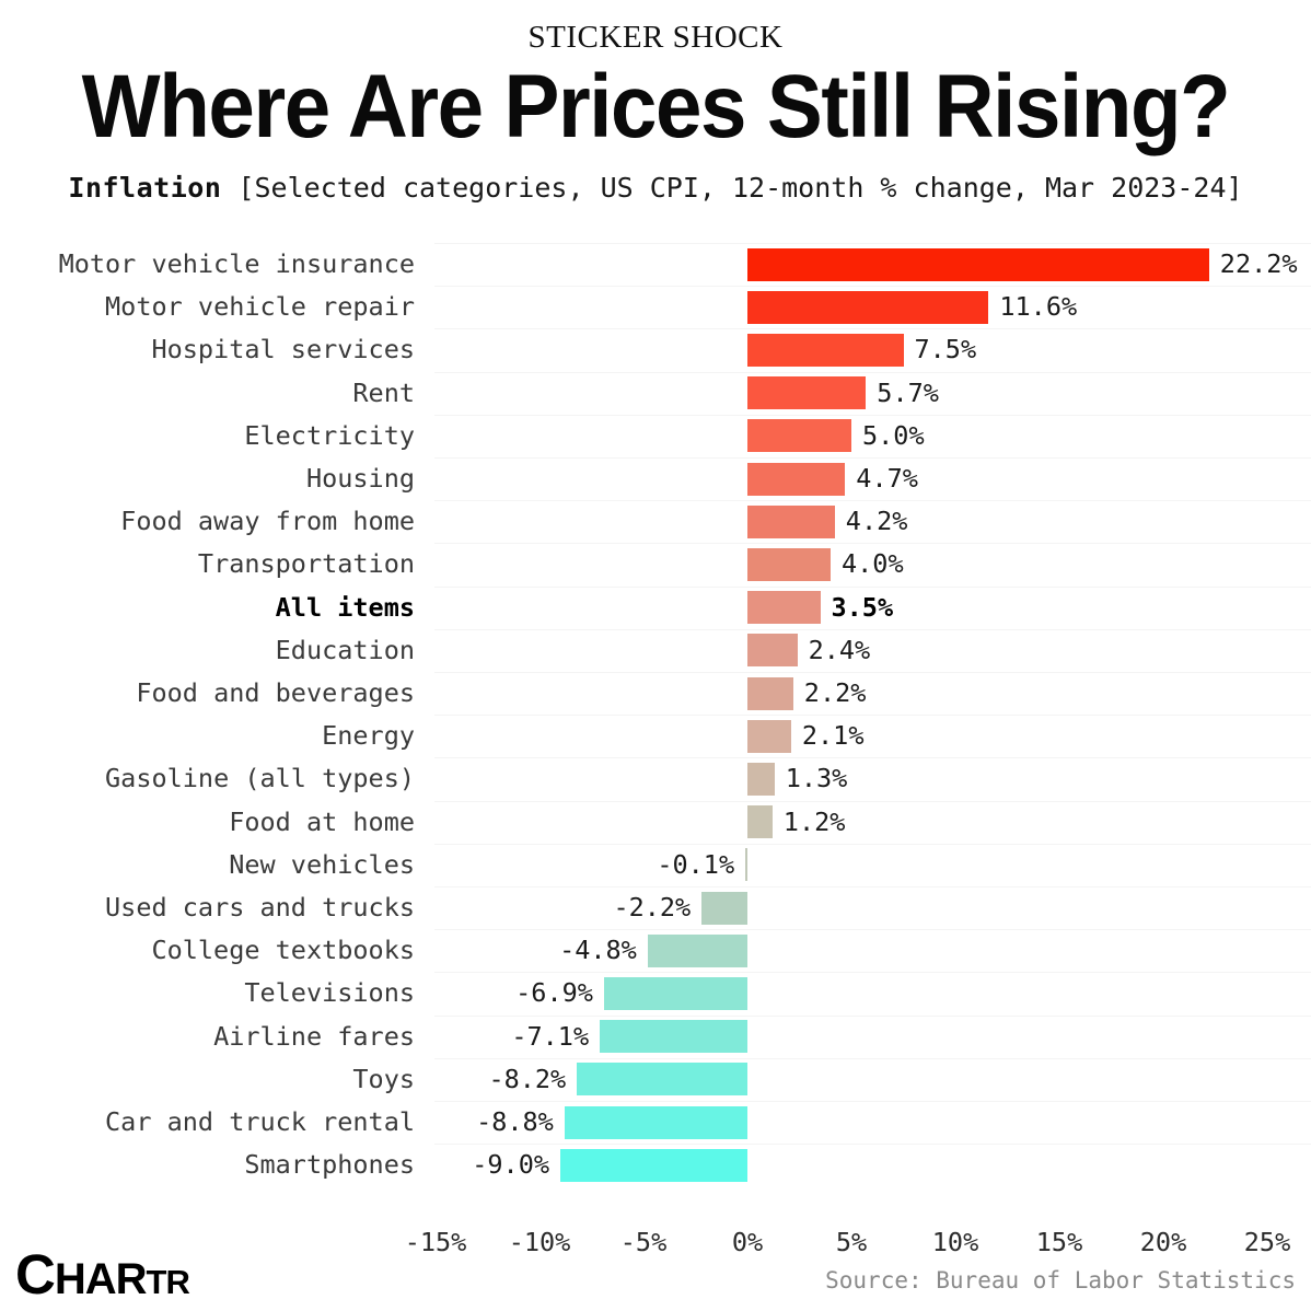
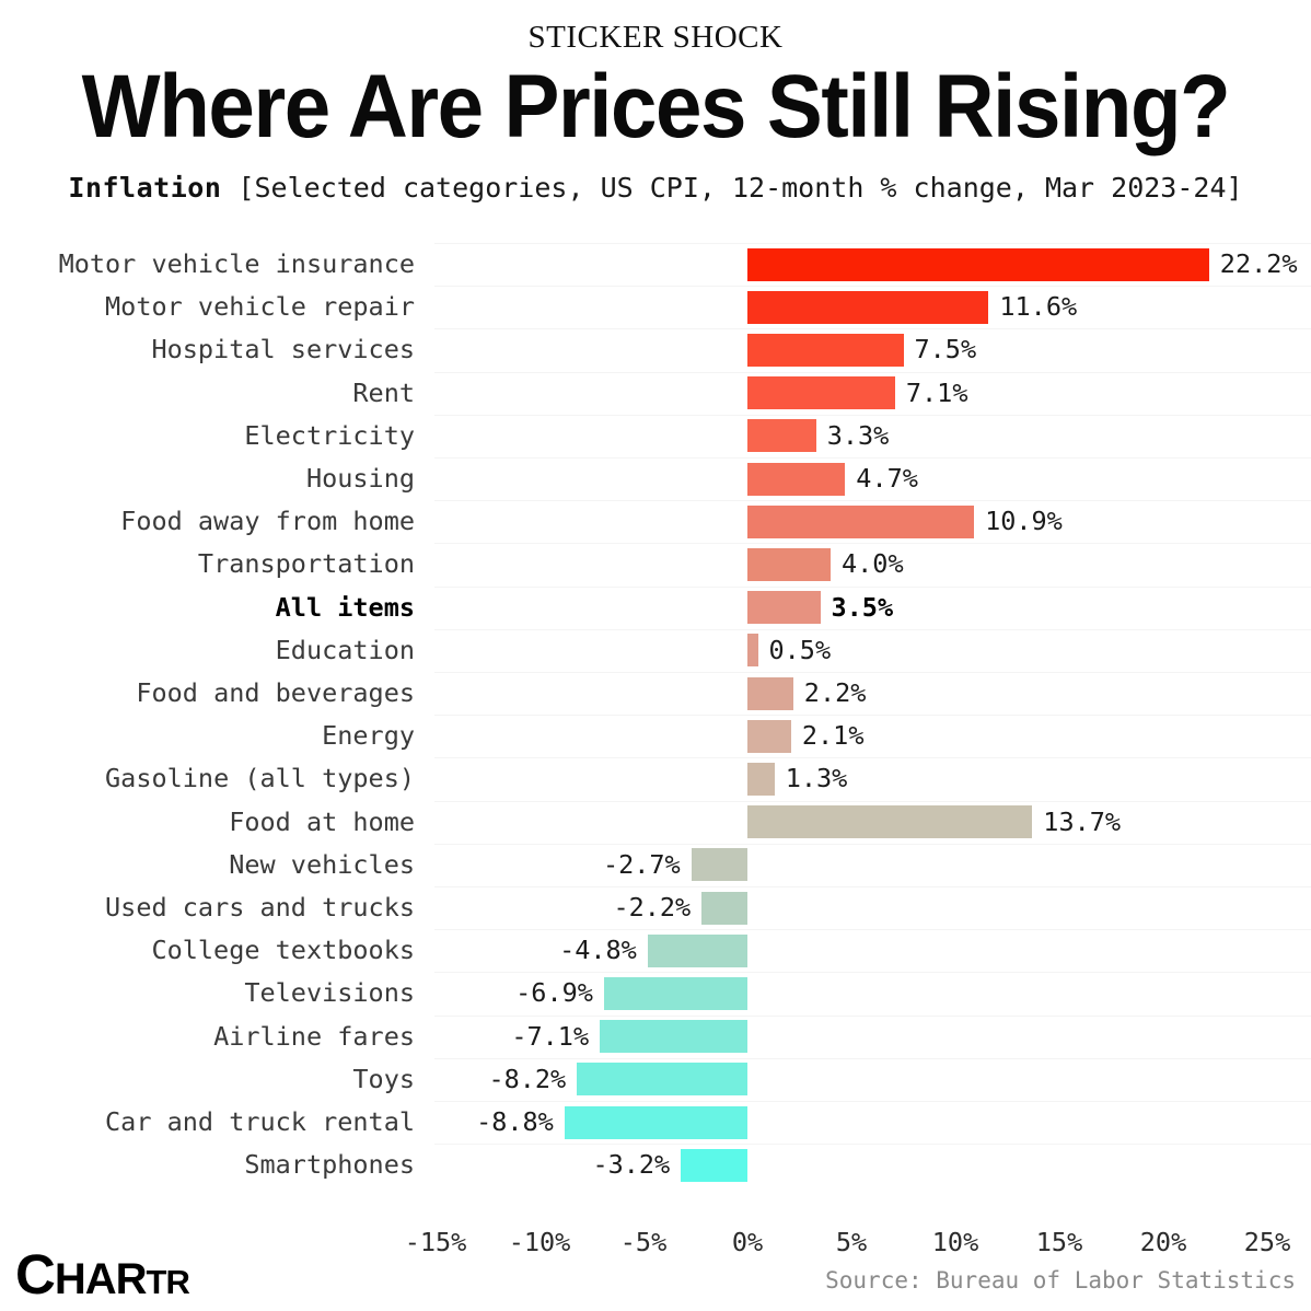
Rent: 5.7% -> 7.1%
Electricity: 5.0% -> 3.3%
Food away from home: 4.2% -> 10.9%
Education: 2.4% -> 0.5%
Food at home: 1.2% -> 13.7%
New vehicles: -0.1% -> -2.7%
Smartphones: -9.0% -> -3.2%
